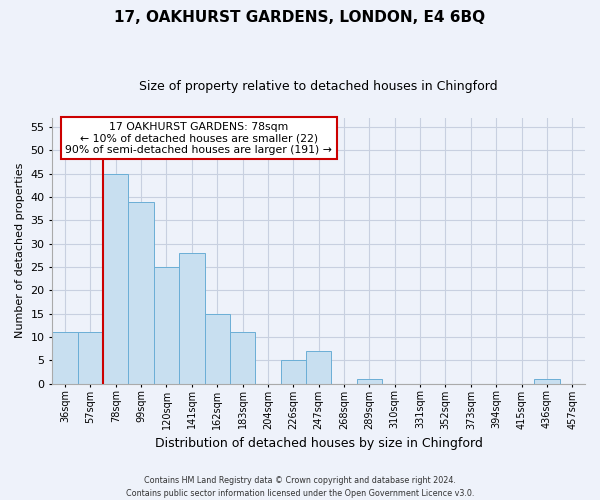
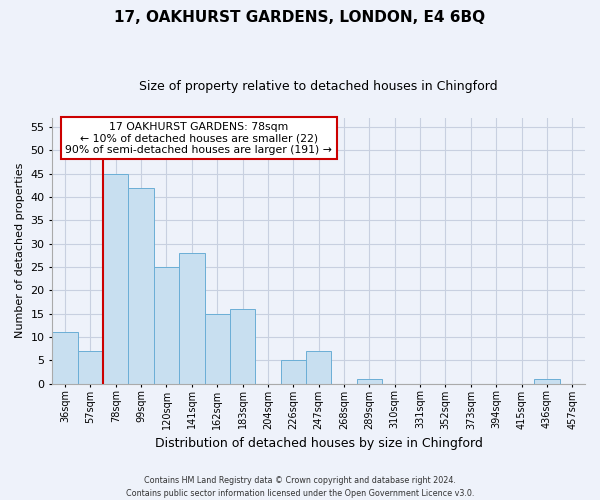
57sqm: 11 -> 7
99sqm: 39 -> 42
183sqm: 11 -> 16
